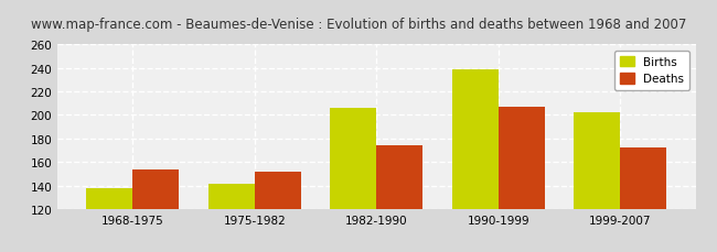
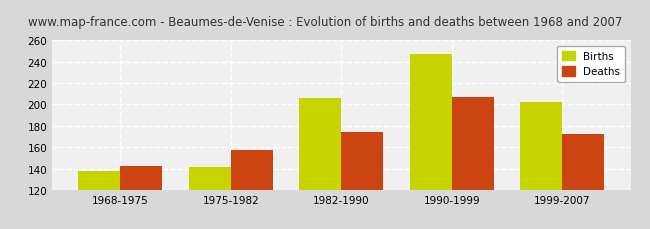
Deaths/1968-1975: 154 -> 142
Deaths/1975-1982: 152 -> 157
Births/1990-1999: 239 -> 247
